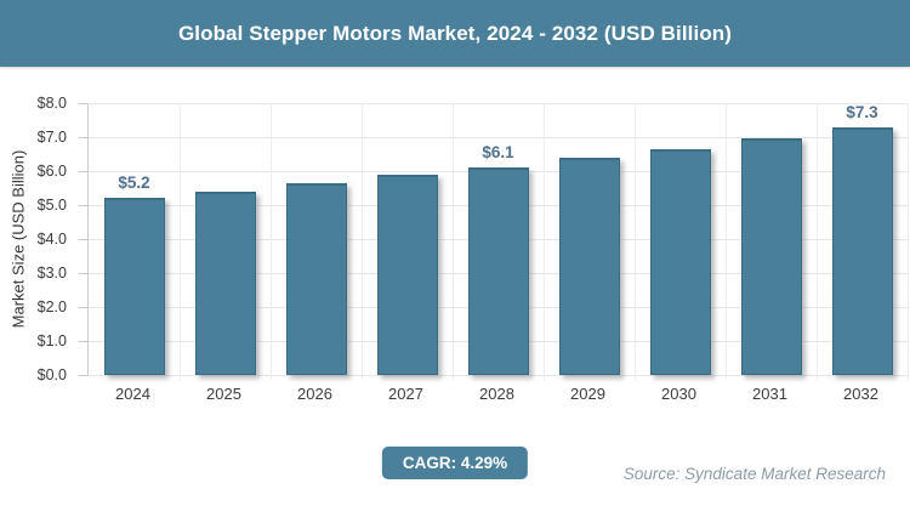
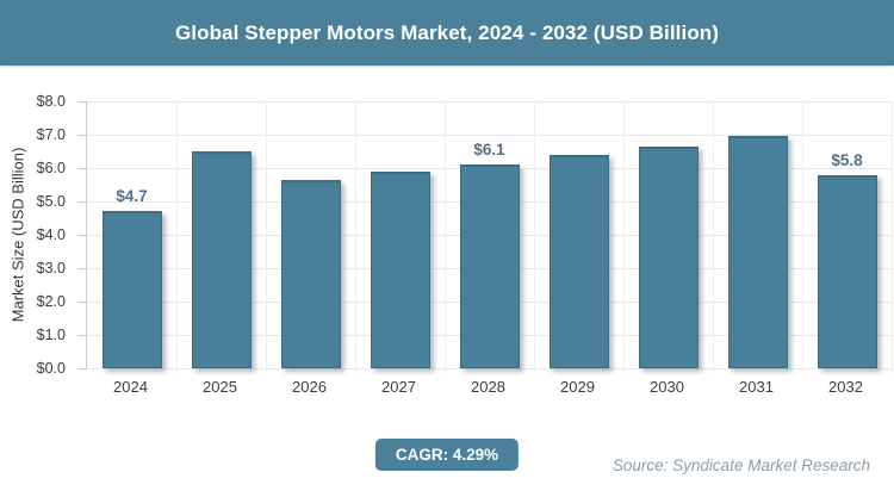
2024: $5.2 -> $4.7
2025: $5.4 -> $6.5
2032: $7.3 -> $5.8
